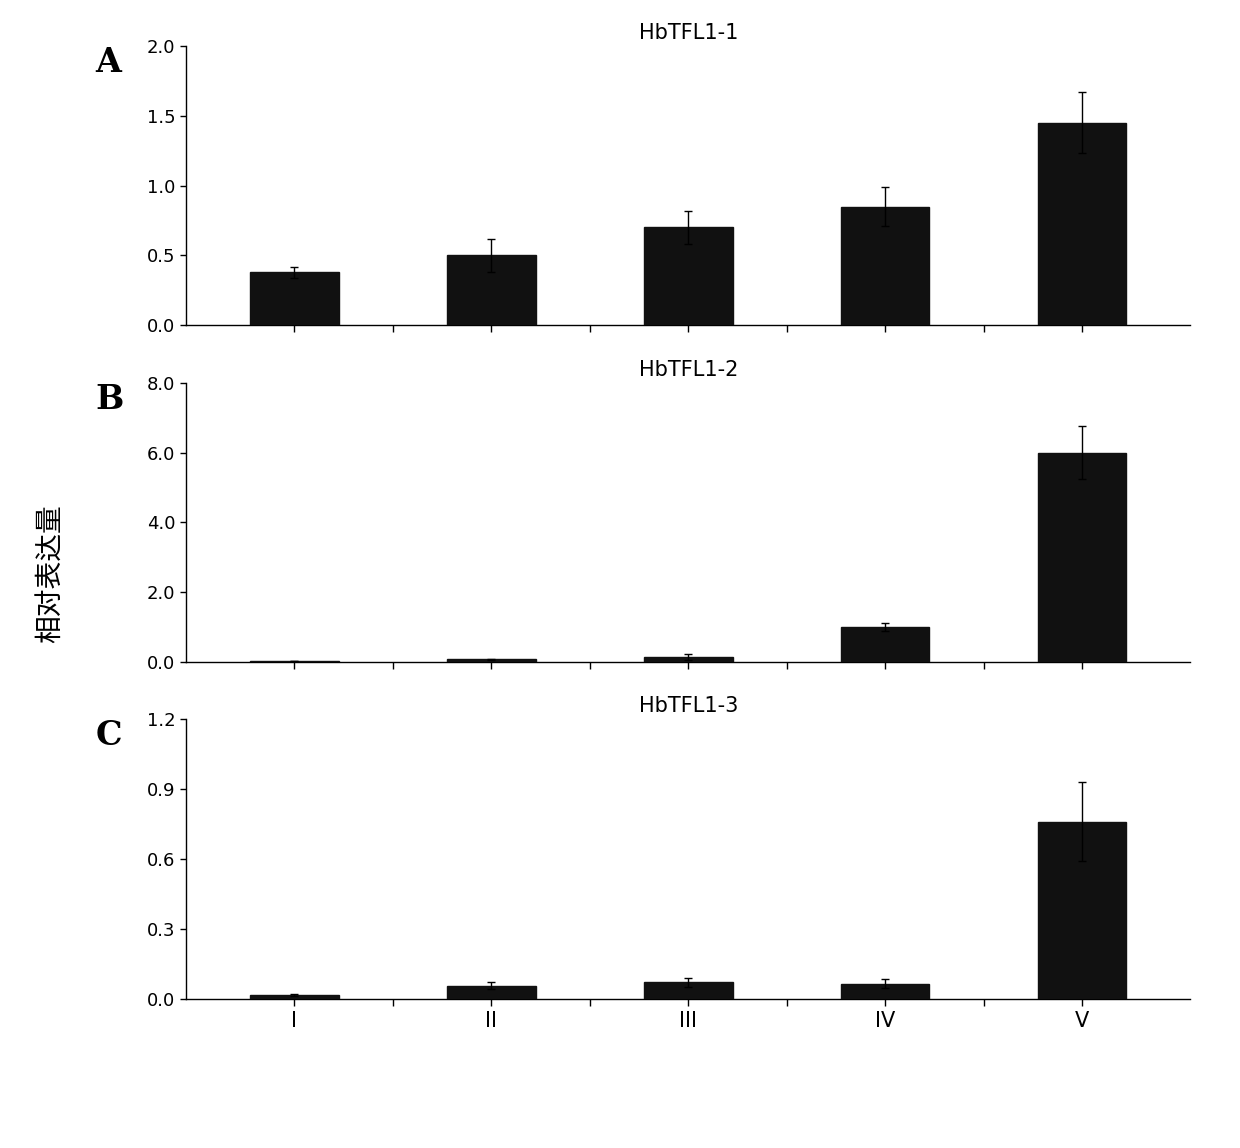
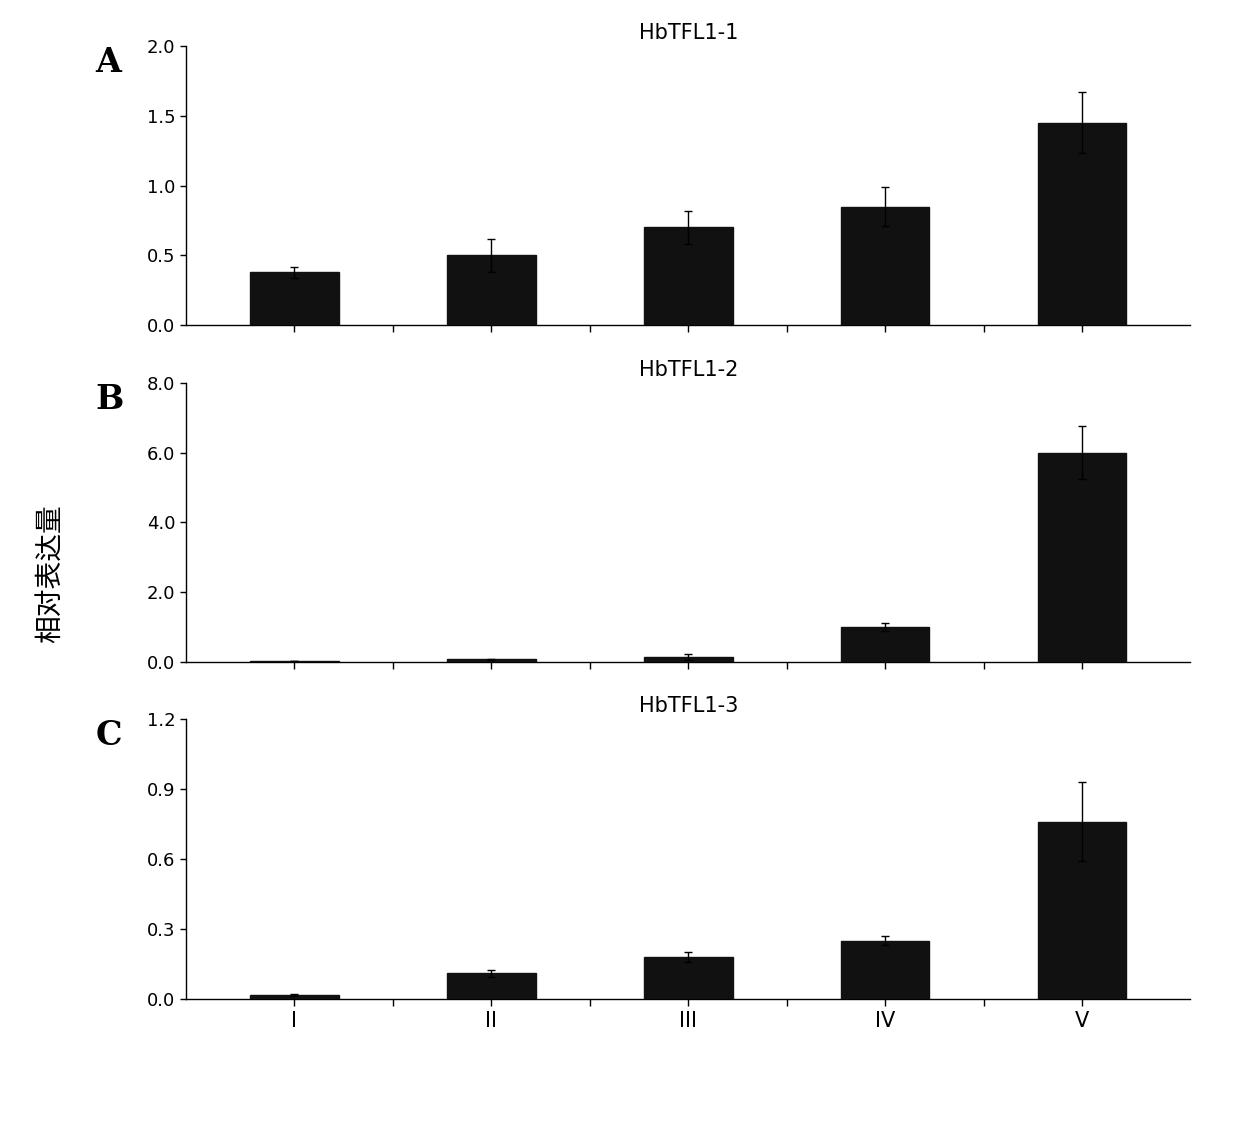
HbTFL1-3/II: 0.055 -> 0.110
HbTFL1-3/III: 0.070 -> 0.180
HbTFL1-3/IV: 0.065 -> 0.250
